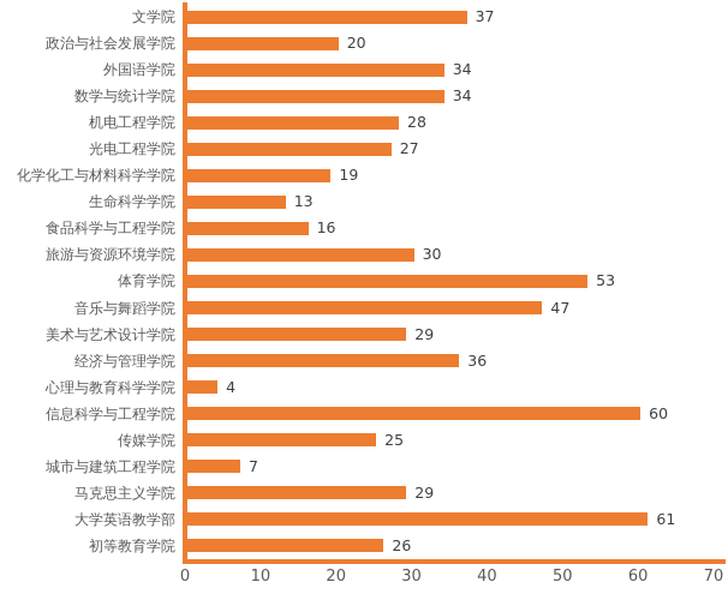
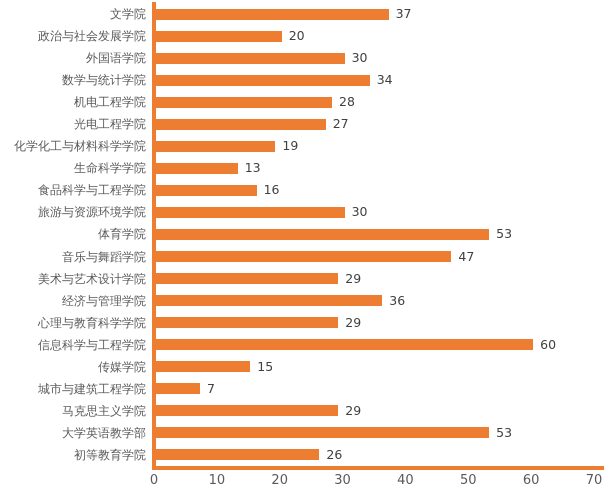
外国语学院: 34 -> 30
心理与教育科学学院: 4 -> 29
传媒学院: 25 -> 15
大学英语教学部: 61 -> 53
